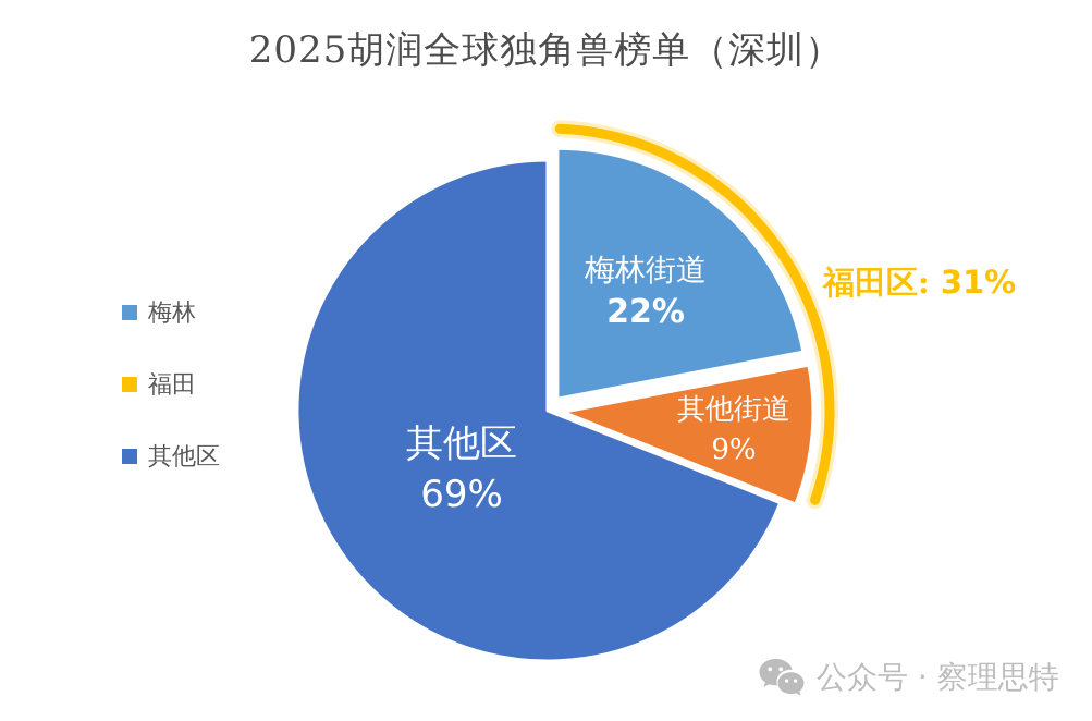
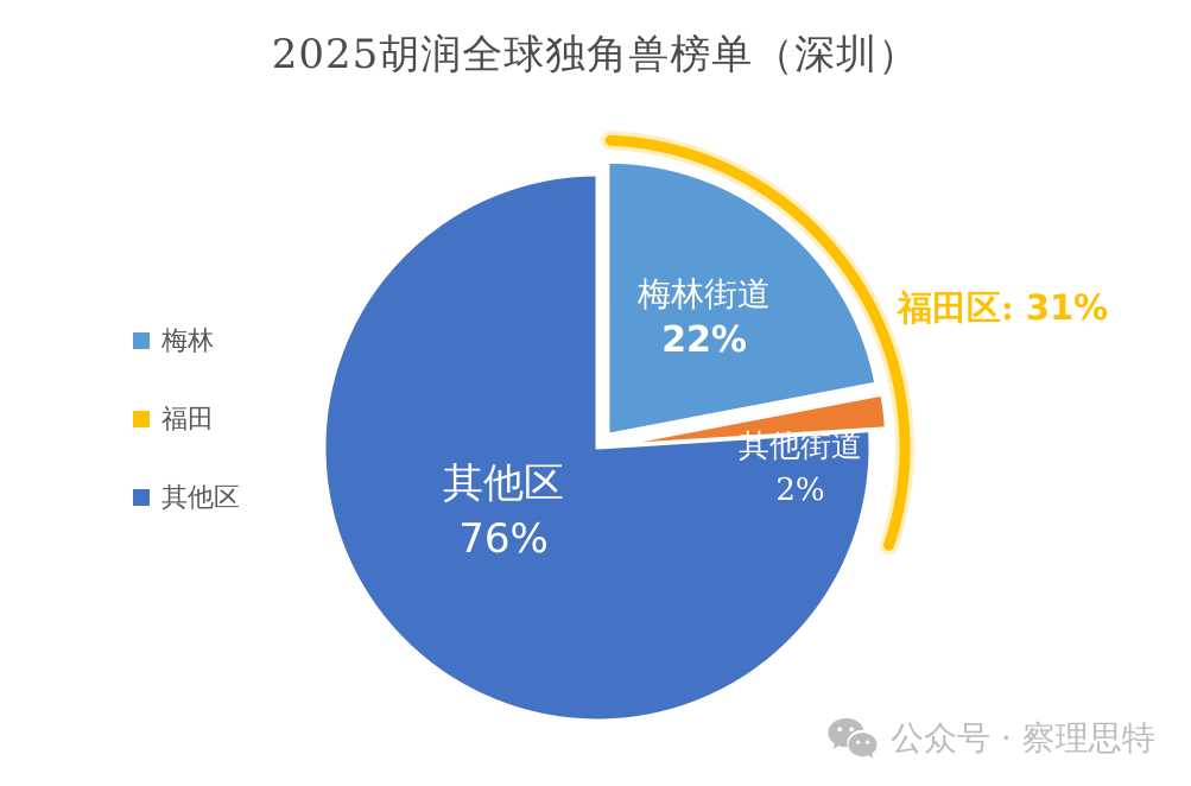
其他街道: 9% -> 2%
其他区: 69% -> 76%
